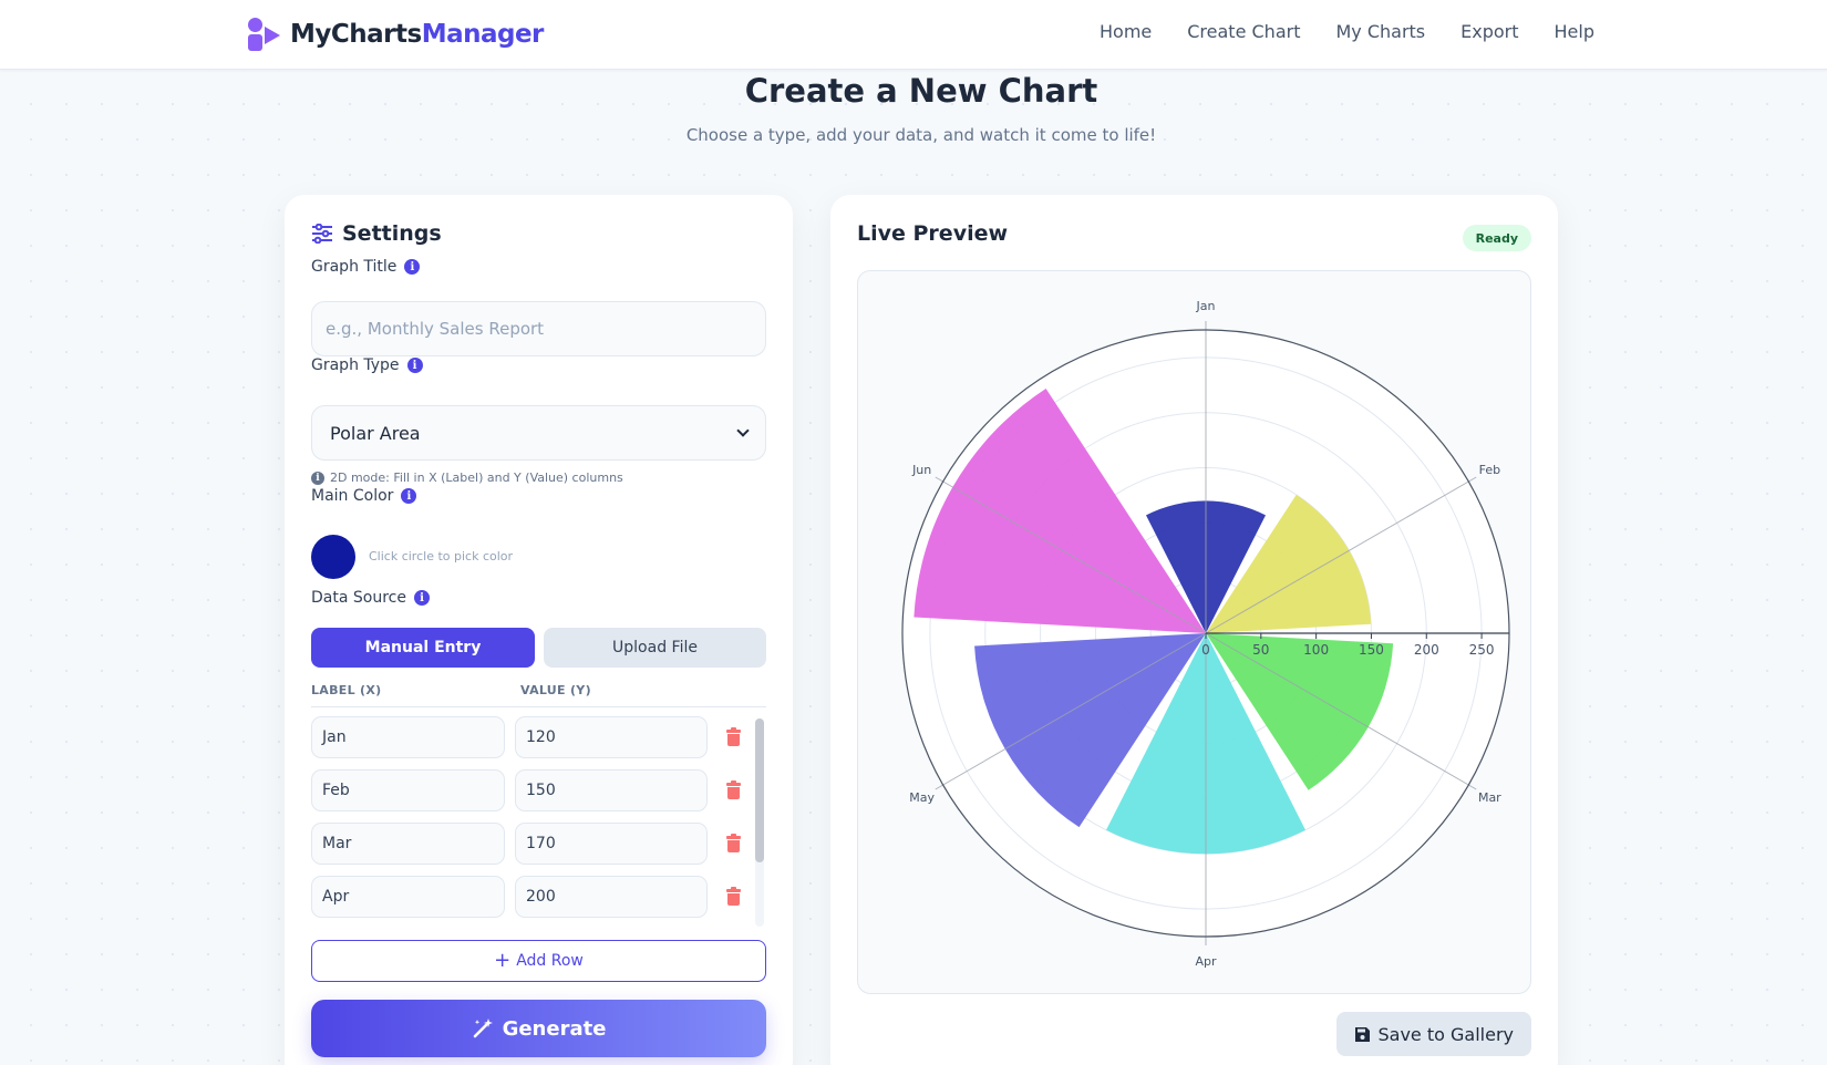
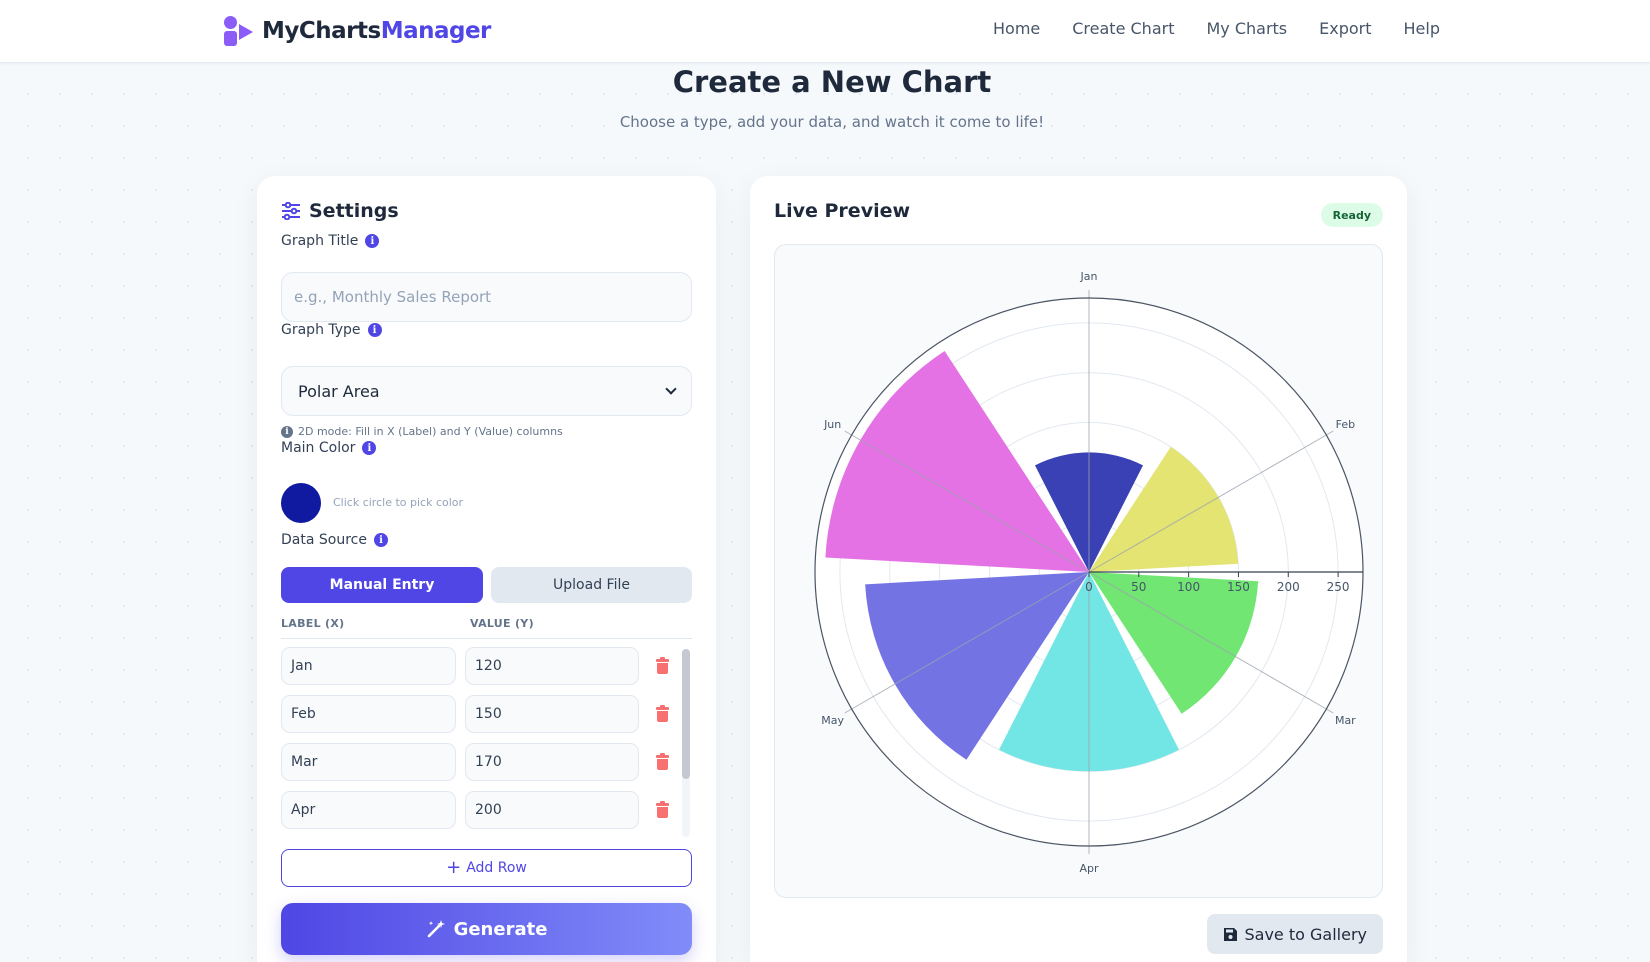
May: 210 -> 220
